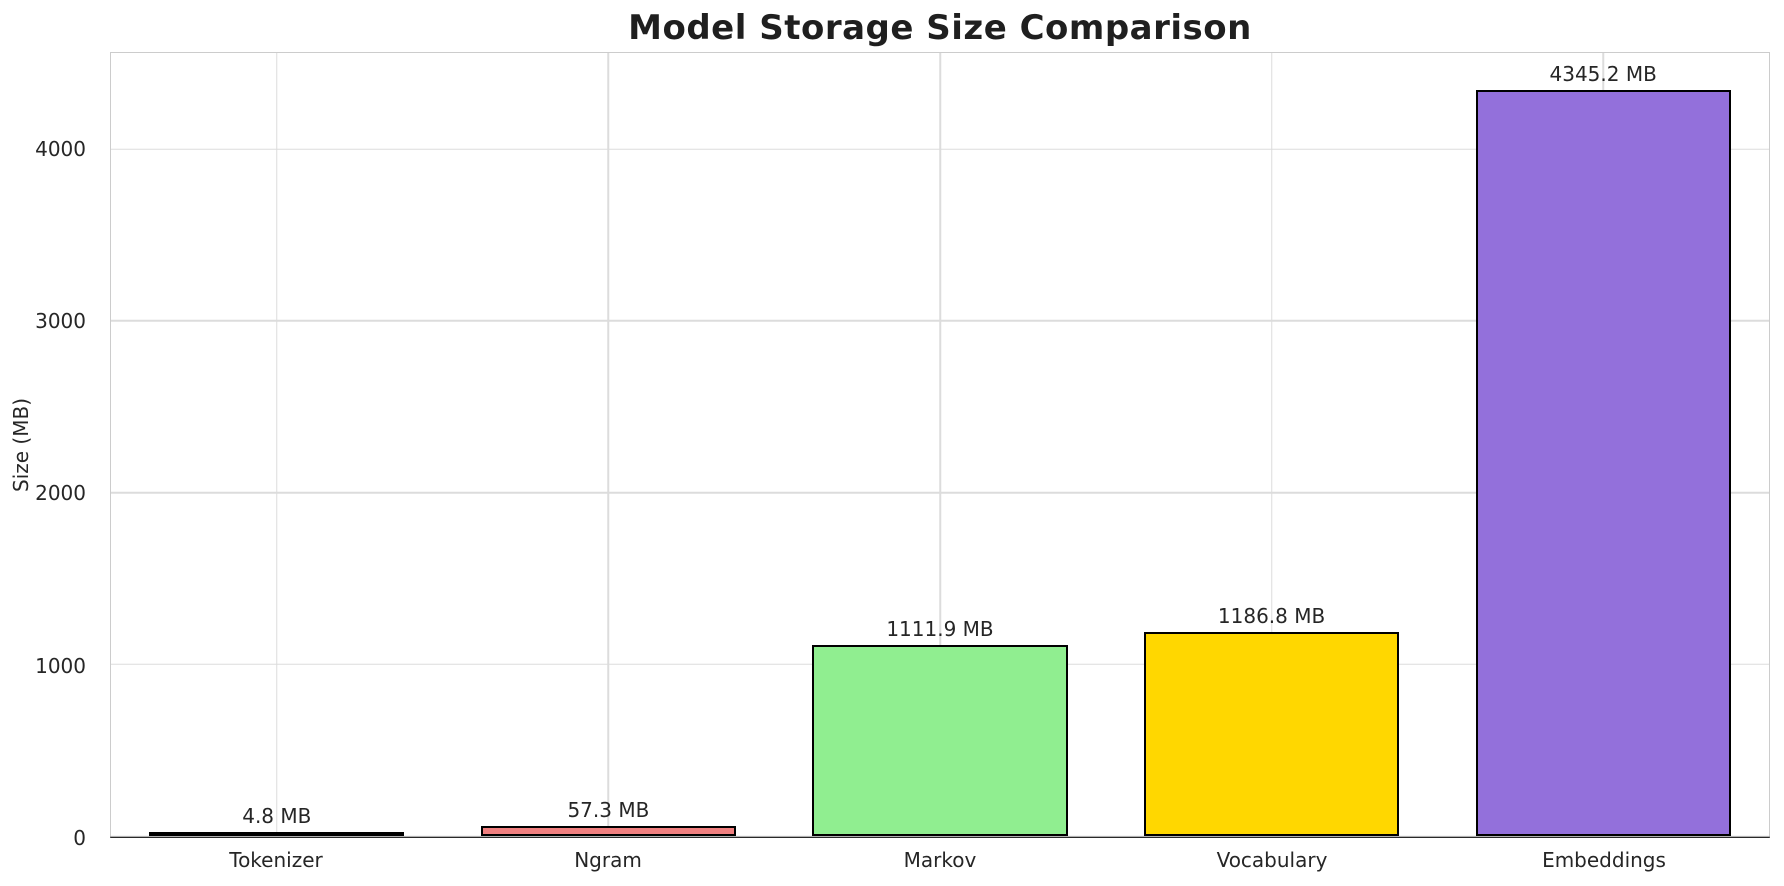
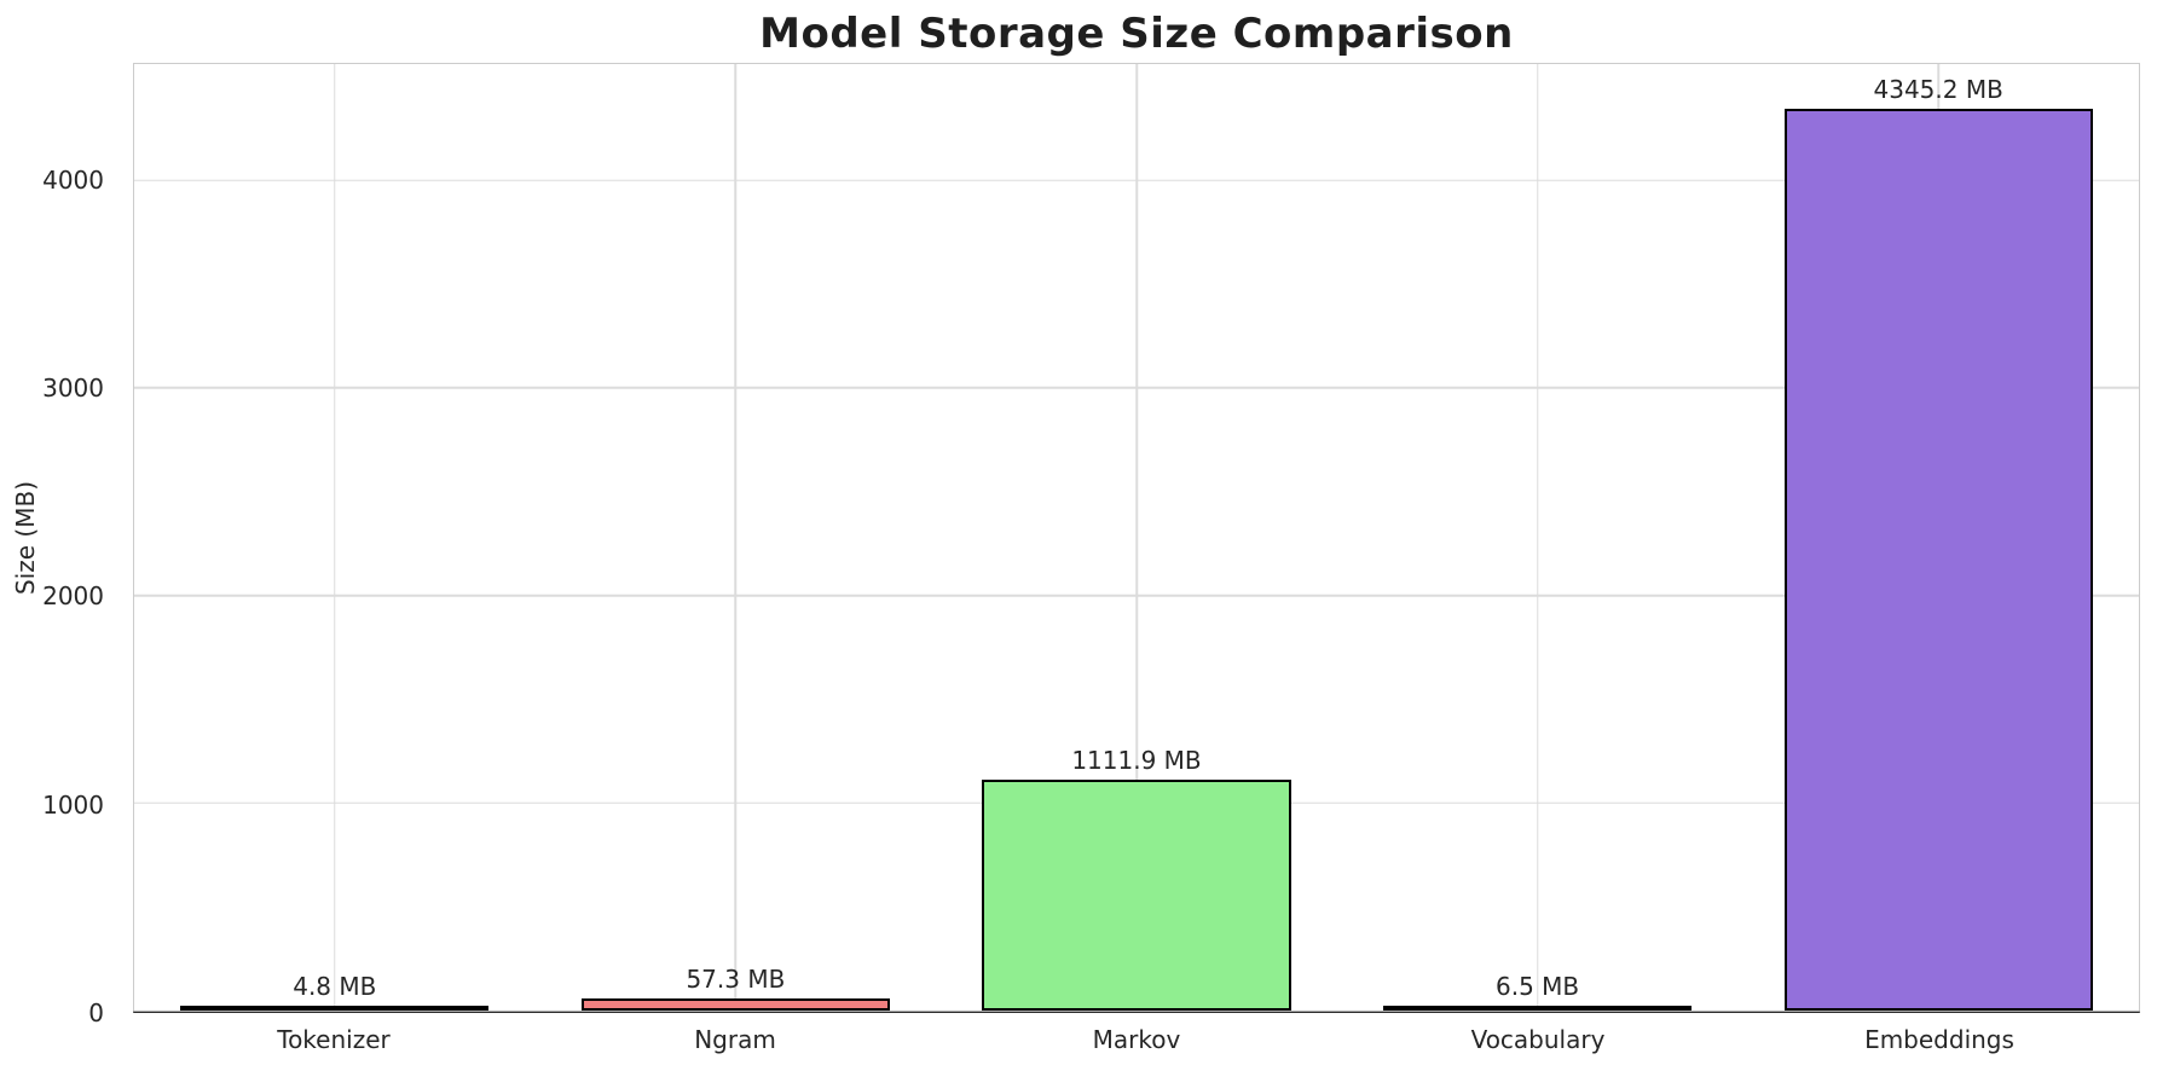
Vocabulary: 1186.8 -> 6.5
